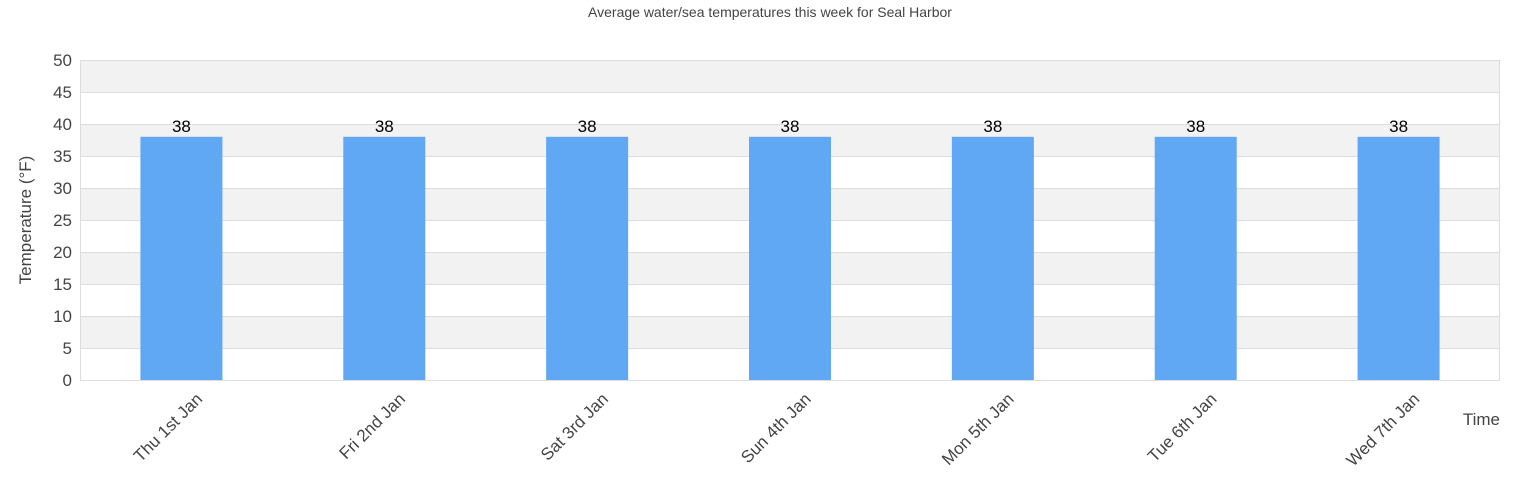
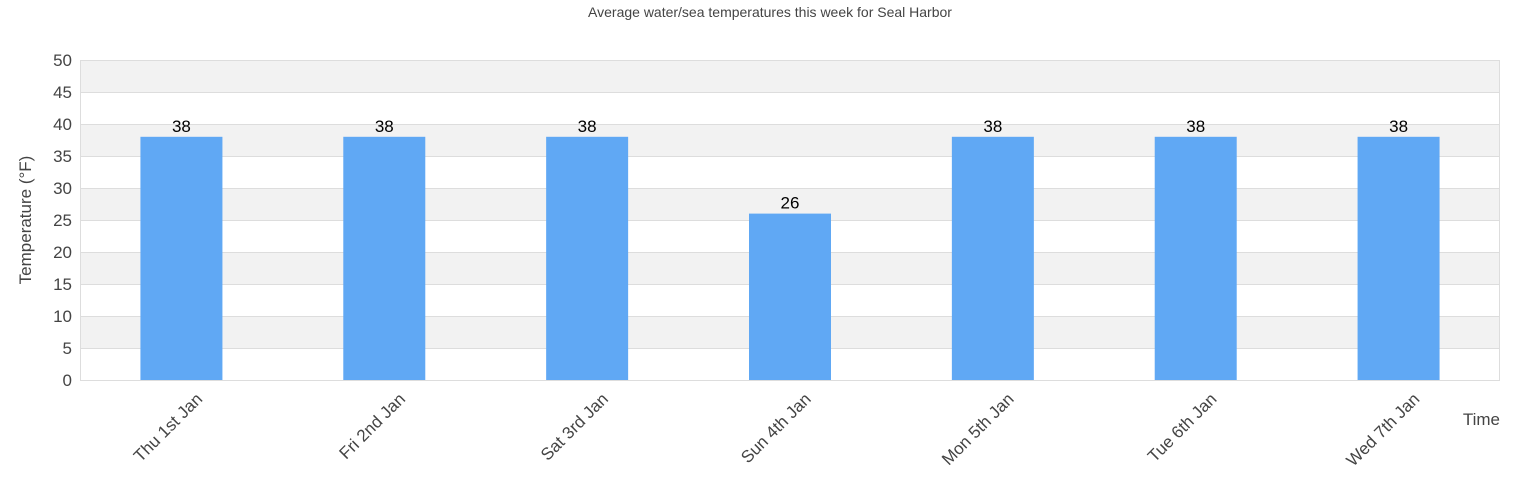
Sun 4th Jan: 38 -> 26
